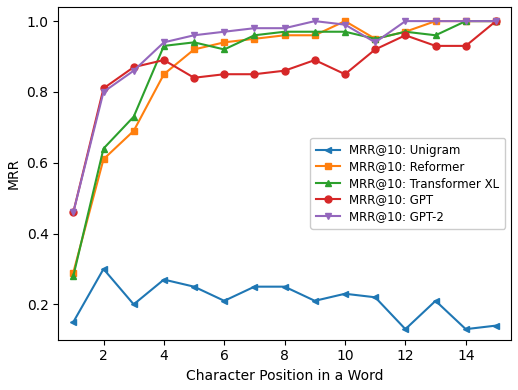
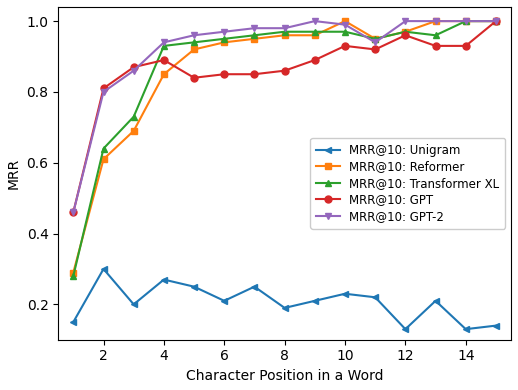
MRR@10: Transformer XL/6: 0.92 -> 0.95
MRR@10: Unigram/8: 0.25 -> 0.19
MRR@10: GPT/10: 0.85 -> 0.93
